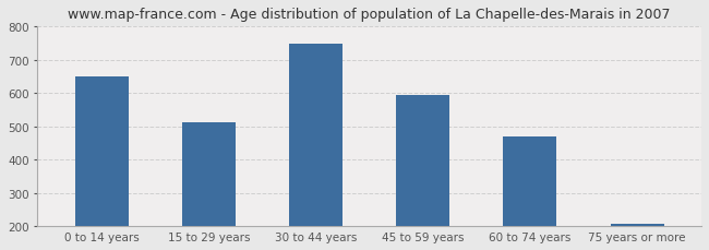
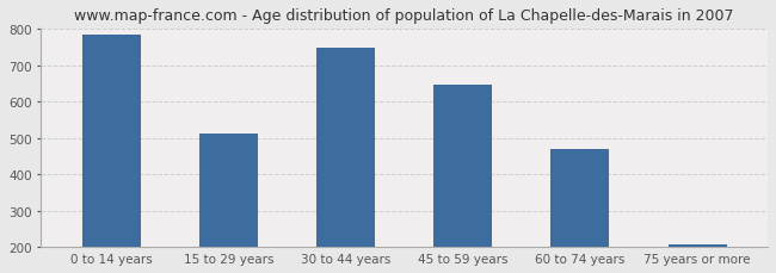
0 to 14 years: 650 -> 783
45 to 59 years: 595 -> 646
